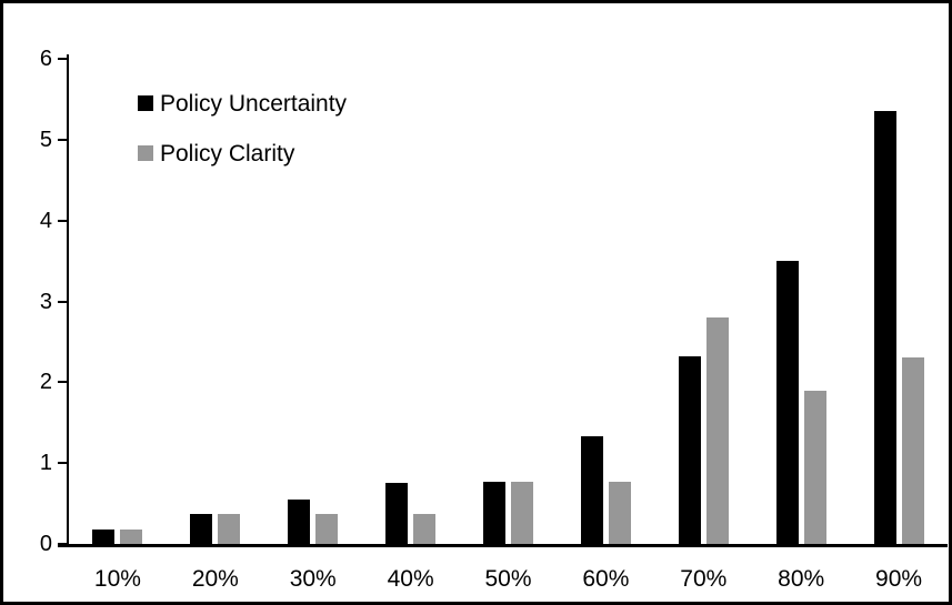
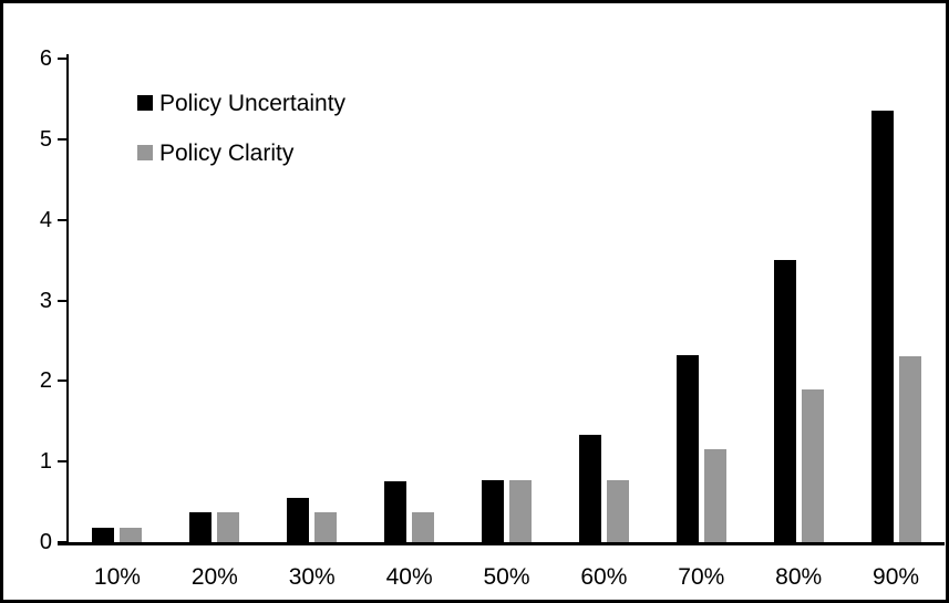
Policy Clarity/70%: 2.8 -> 1.1
